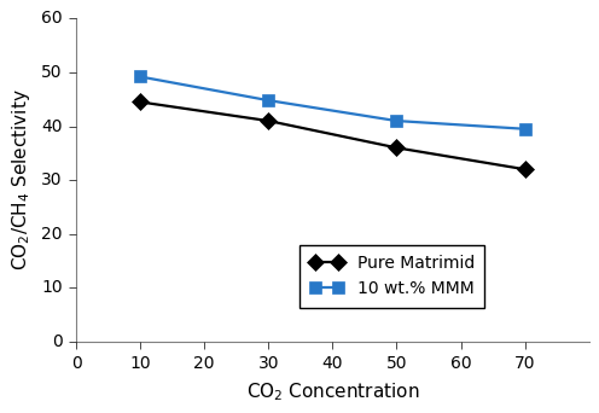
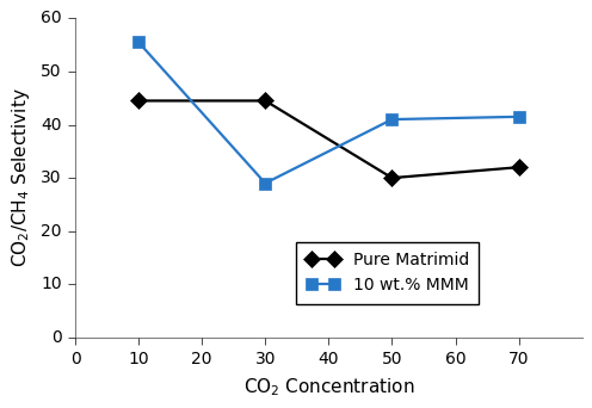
10 wt.% MMM/10: 49.2 -> 55.5
Pure Matrimid/30: 41.0 -> 44.5
10 wt.% MMM/30: 44.8 -> 29.0
Pure Matrimid/50: 36.0 -> 30.0
10 wt.% MMM/70: 39.5 -> 41.5
